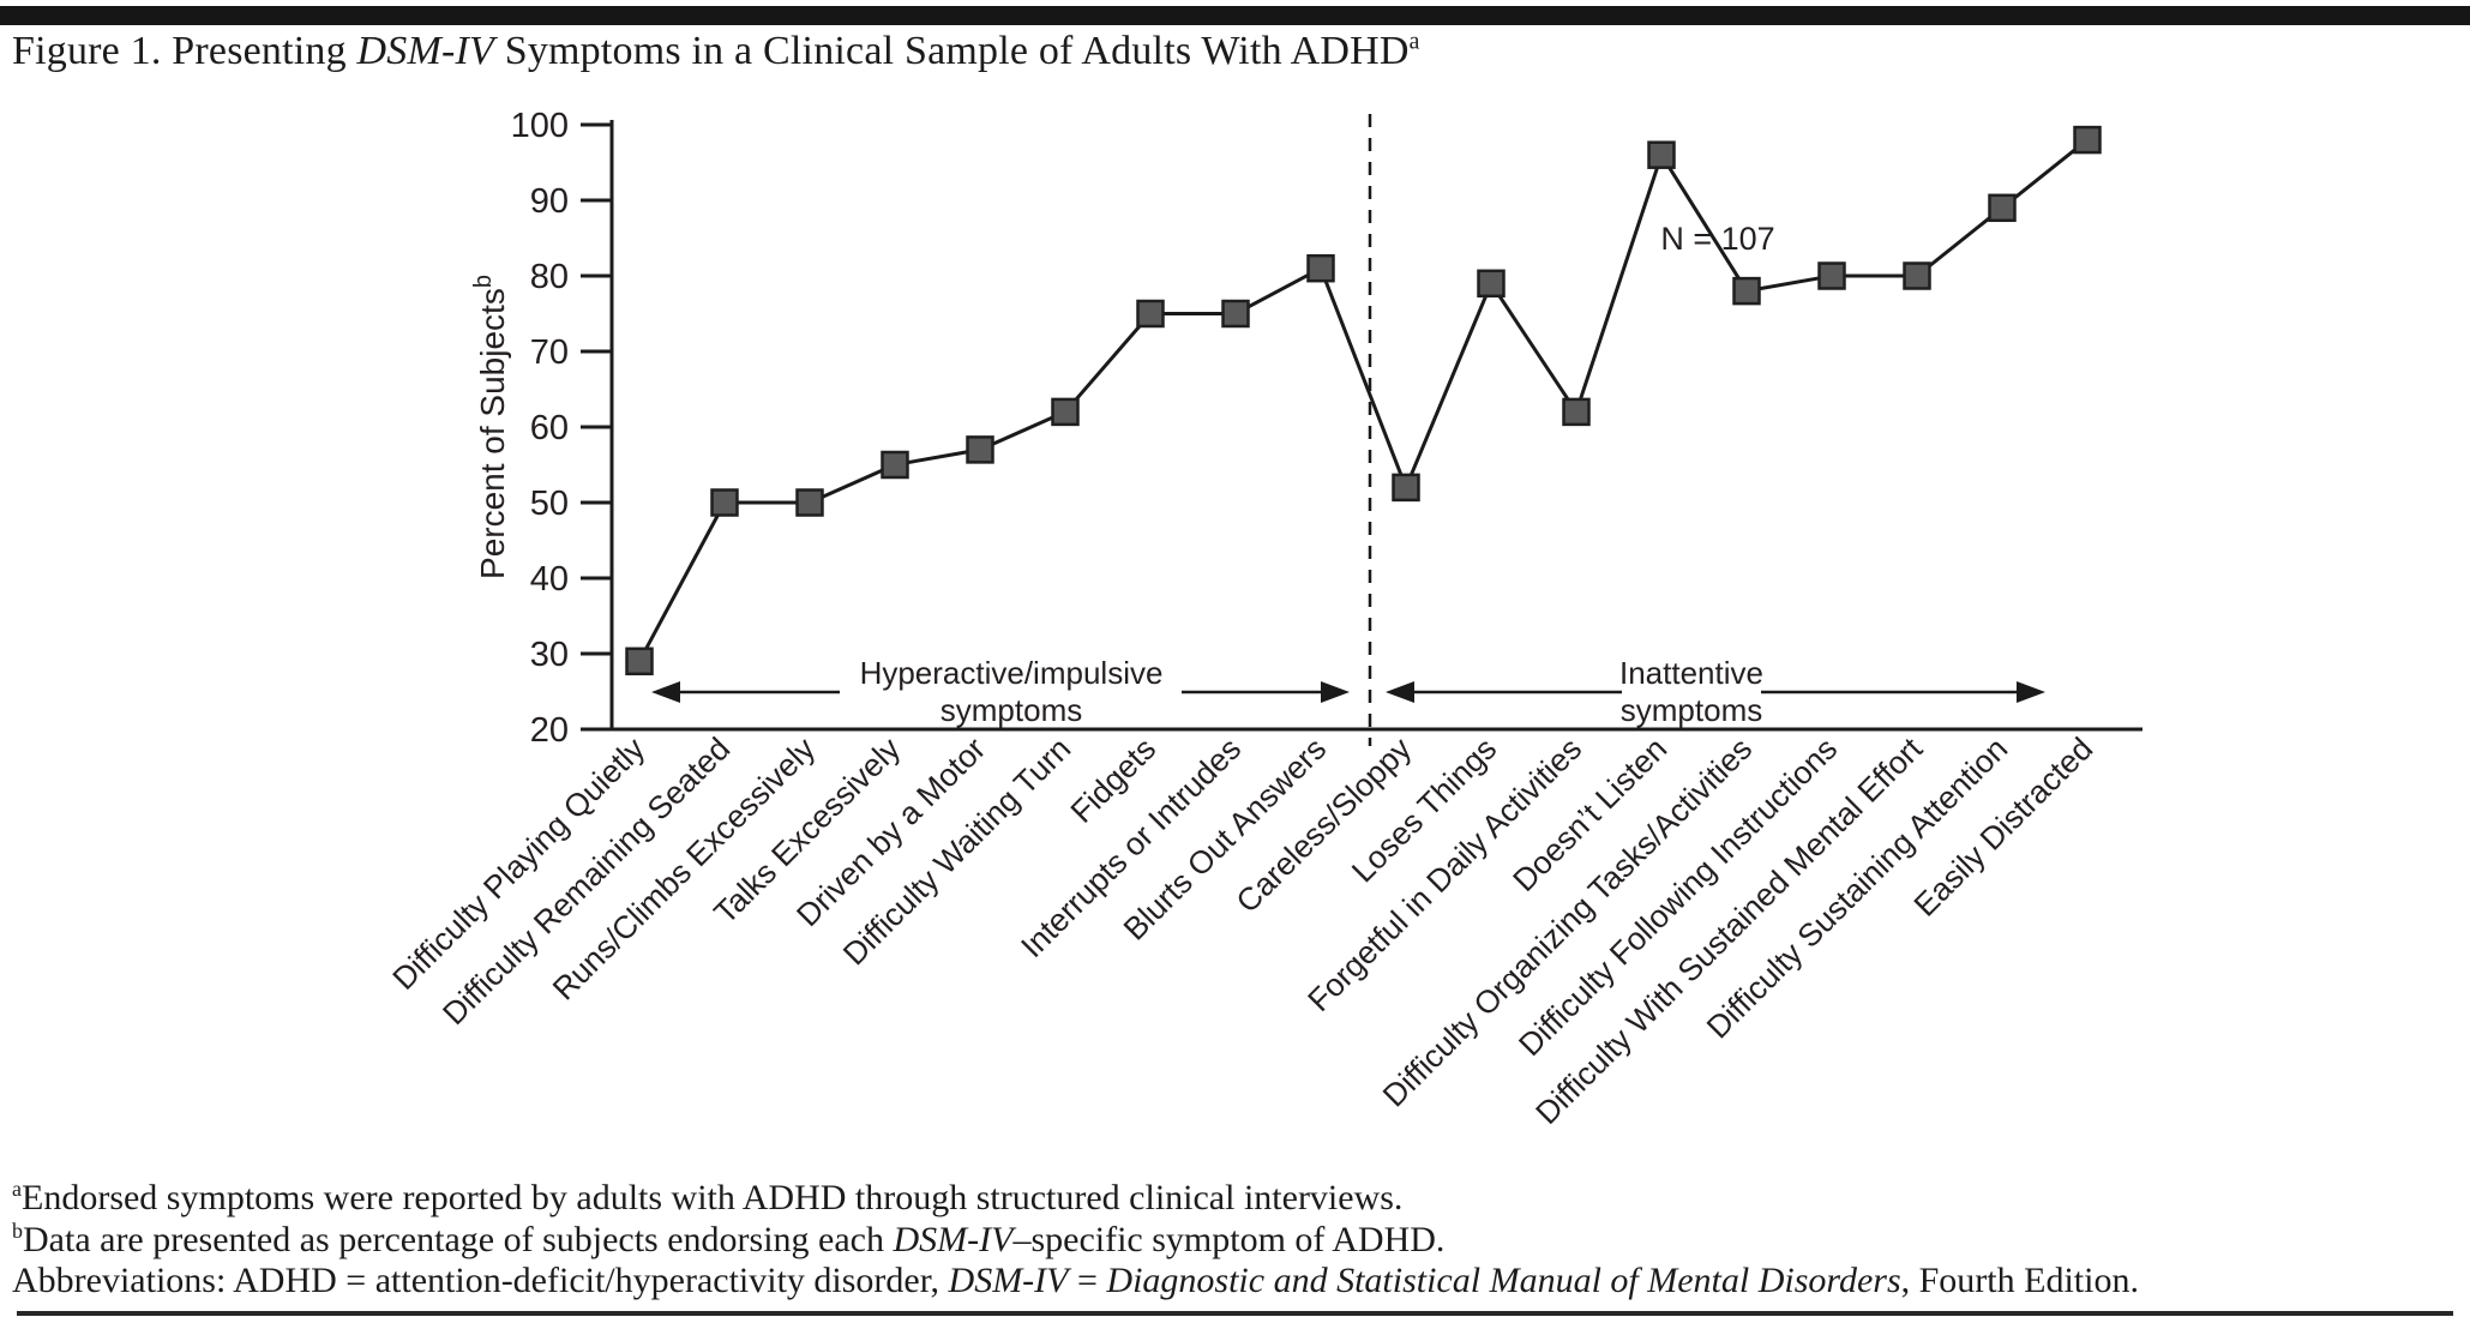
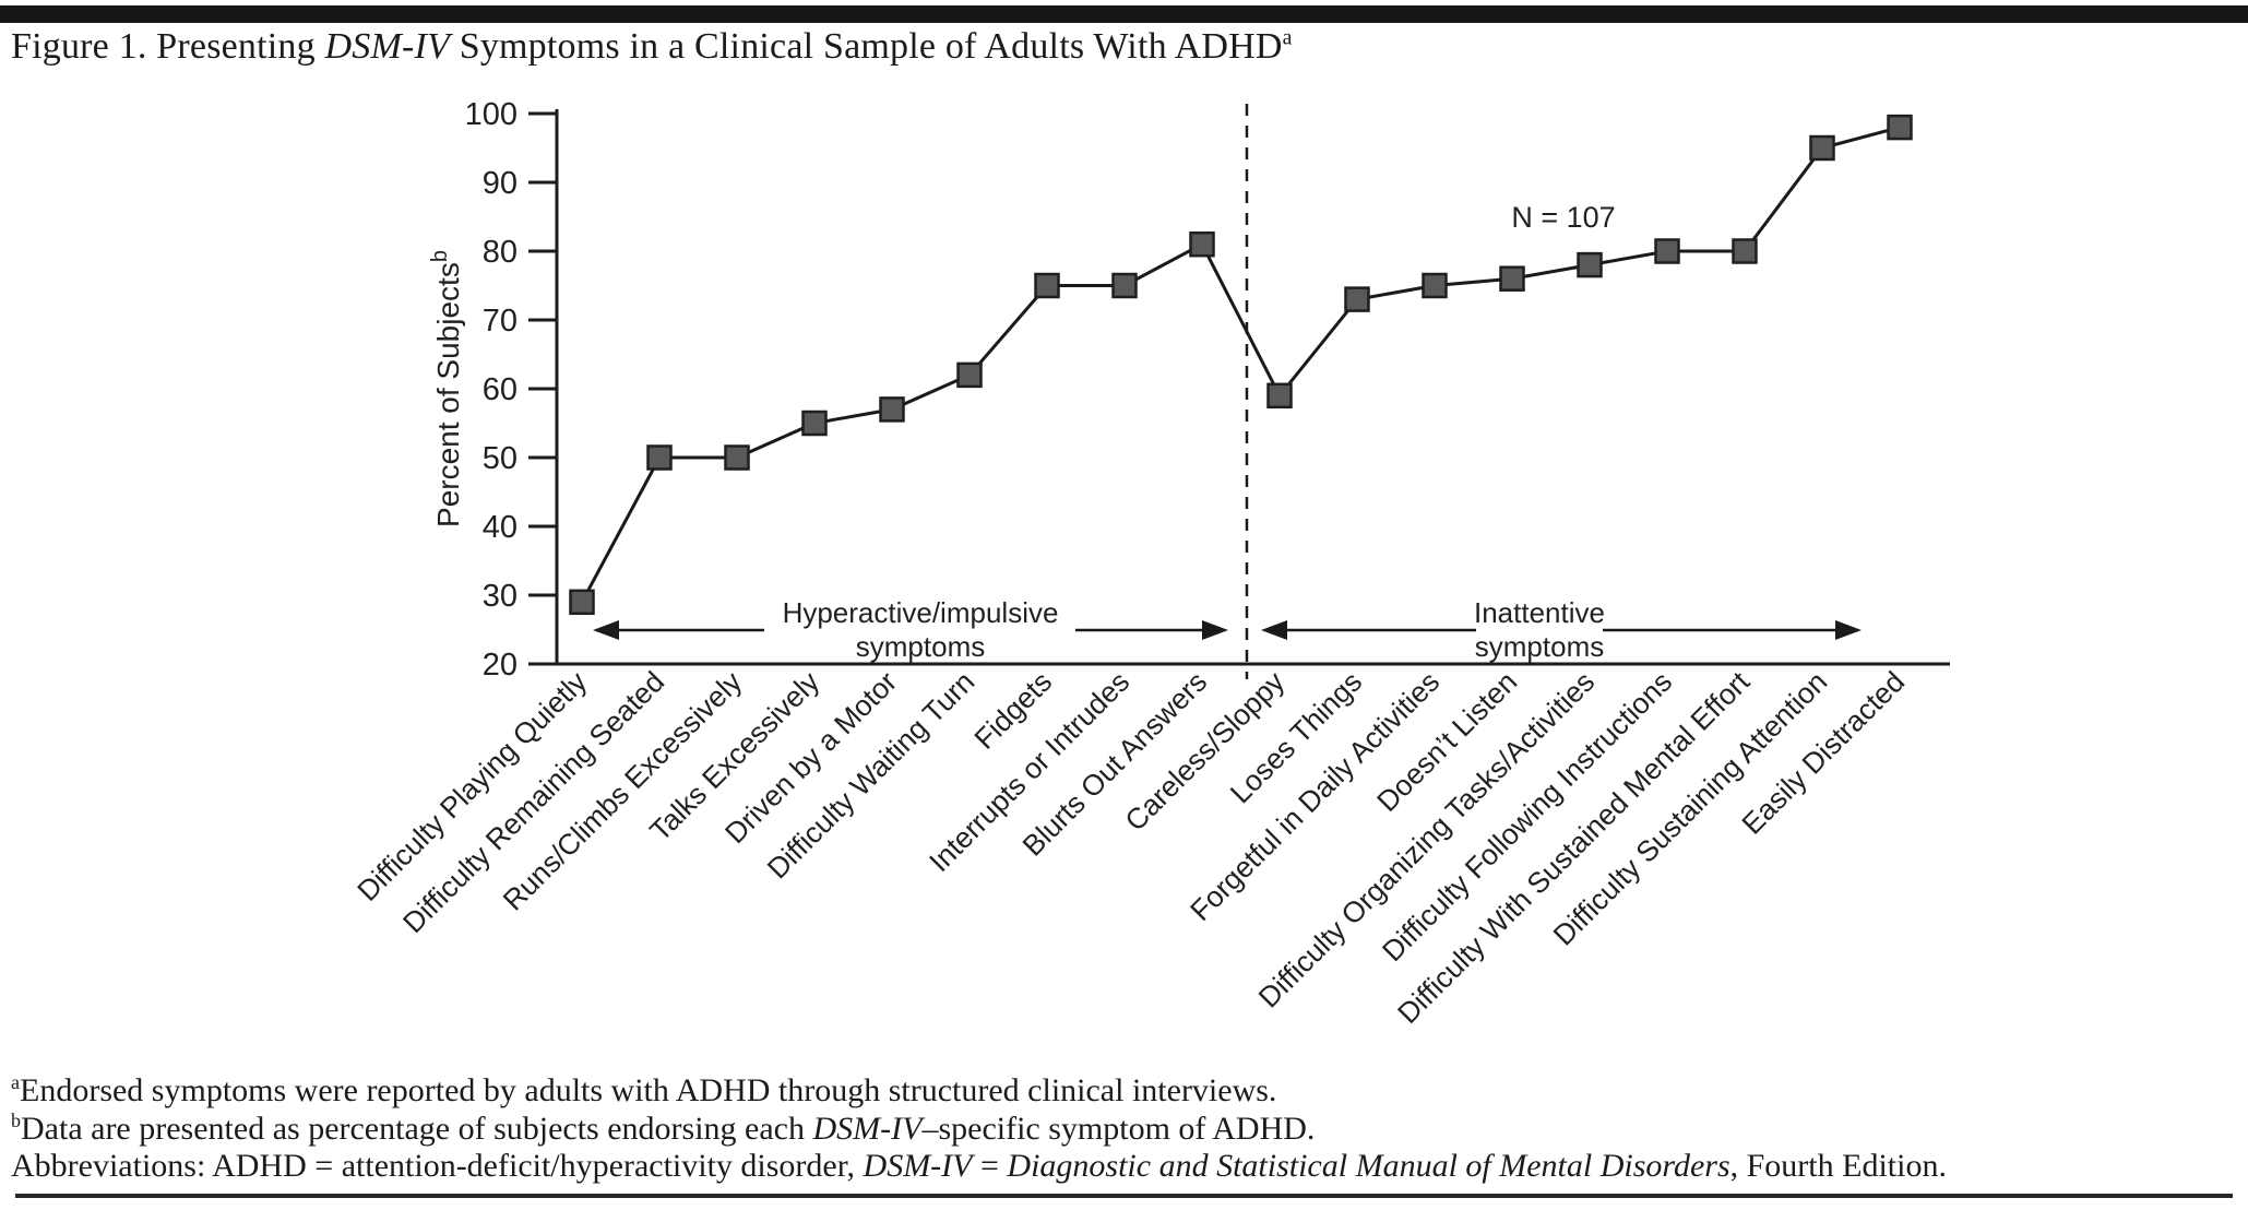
Careless/Sloppy: 52 -> 59
Loses Things: 79 -> 73
Forgetful in Daily Activities: 62 -> 75
Doesn’t Listen: 96 -> 76
Difficulty Sustaining Attention: 89 -> 95
